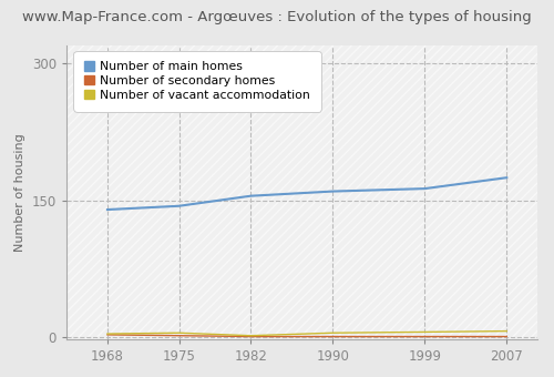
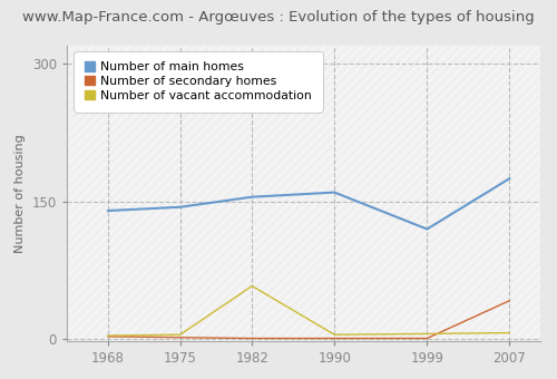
Number of vacant accommodation/1982: 2 -> 58
Number of main homes/1999: 163 -> 120
Number of secondary homes/2007: 1 -> 42
